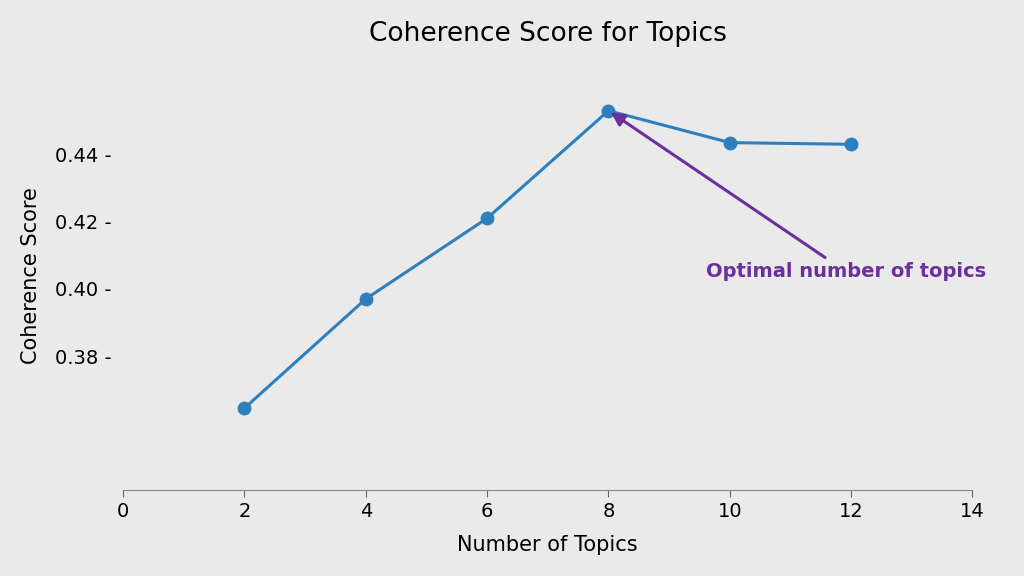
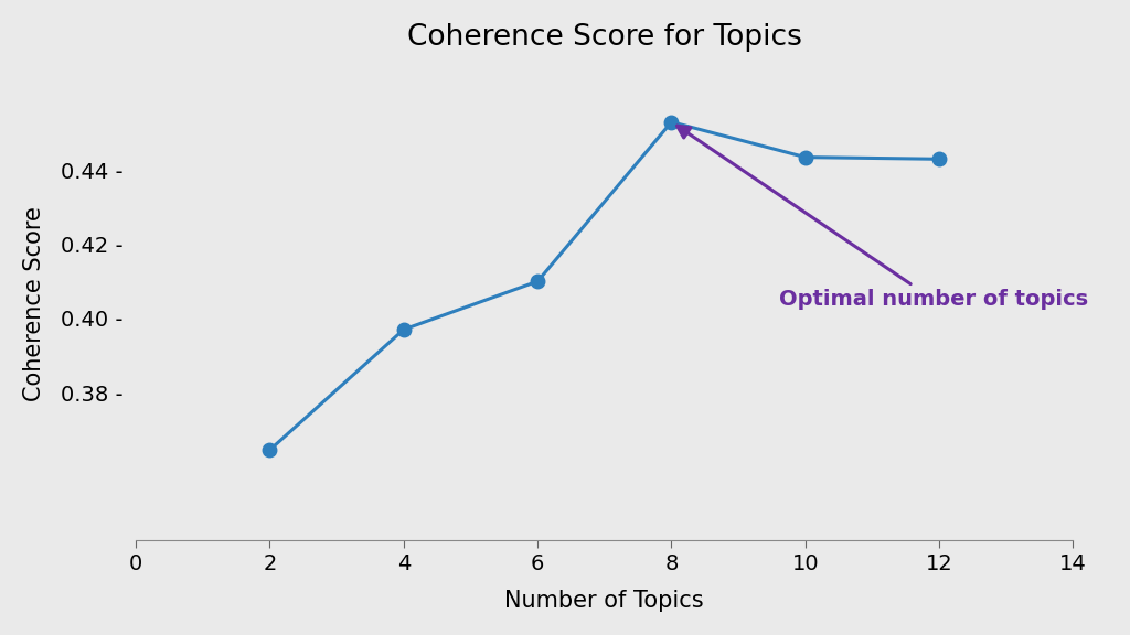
6: 0.4210 - -> 0.4100 -
